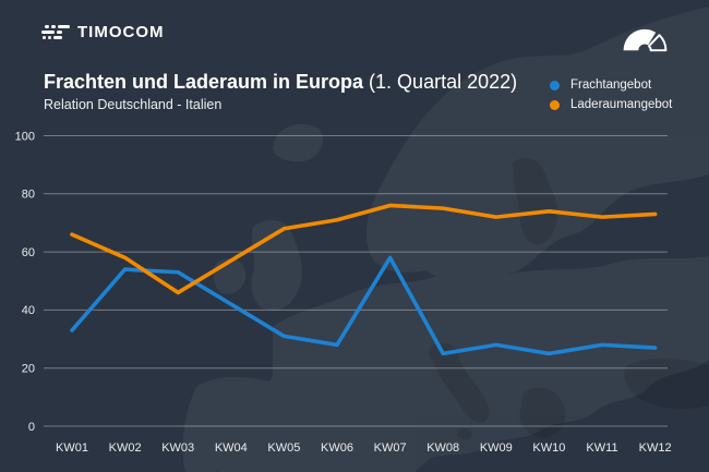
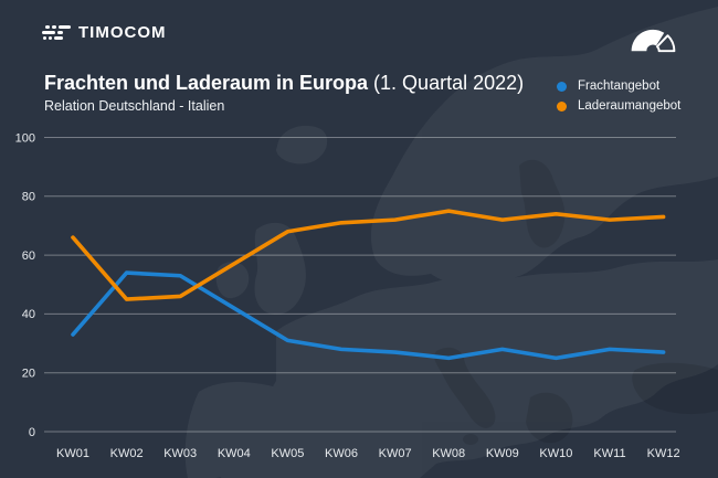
Laderaumangebot/KW02: 58 -> 45
Frachtangebot/KW07: 58 -> 27
Laderaumangebot/KW07: 76 -> 72
